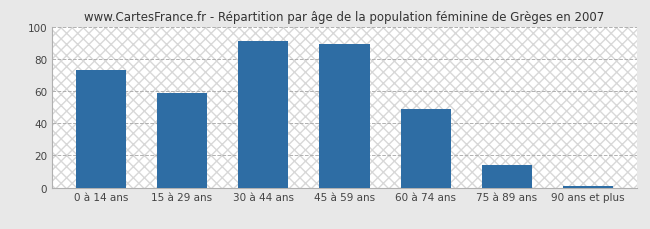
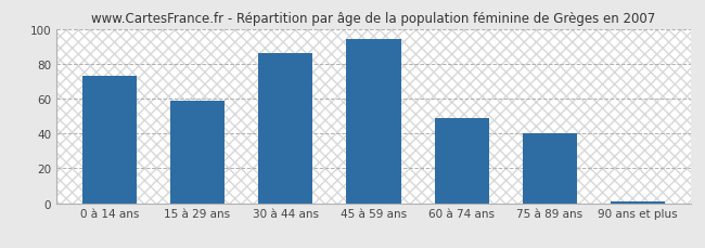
30 à 44 ans: 91 -> 86
45 à 59 ans: 89 -> 94
75 à 89 ans: 14 -> 40
